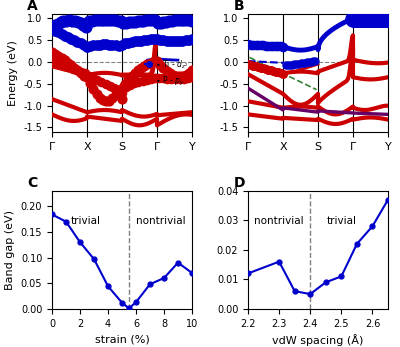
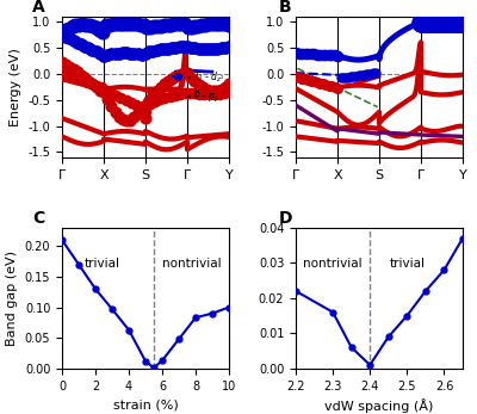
0: 0.184 -> 0.210
4: 0.044 -> 0.063
8: 0.060 -> 0.083
10: 0.070 -> 0.100
2.2: 0.012 -> 0.022
2.4: 0.005 -> 0.001
2.5: 0.011 -> 0.015
